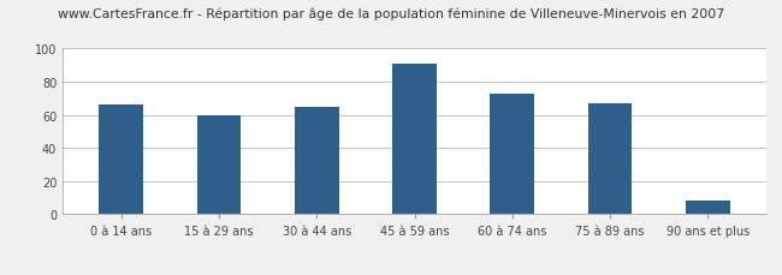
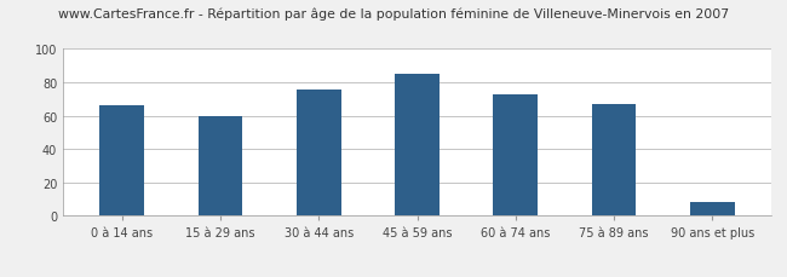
30 à 44 ans: 65 -> 76
45 à 59 ans: 91 -> 85
